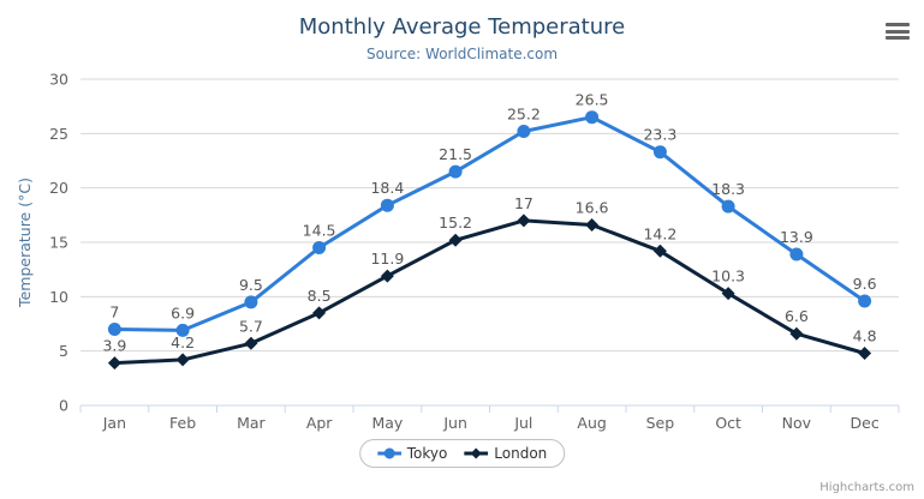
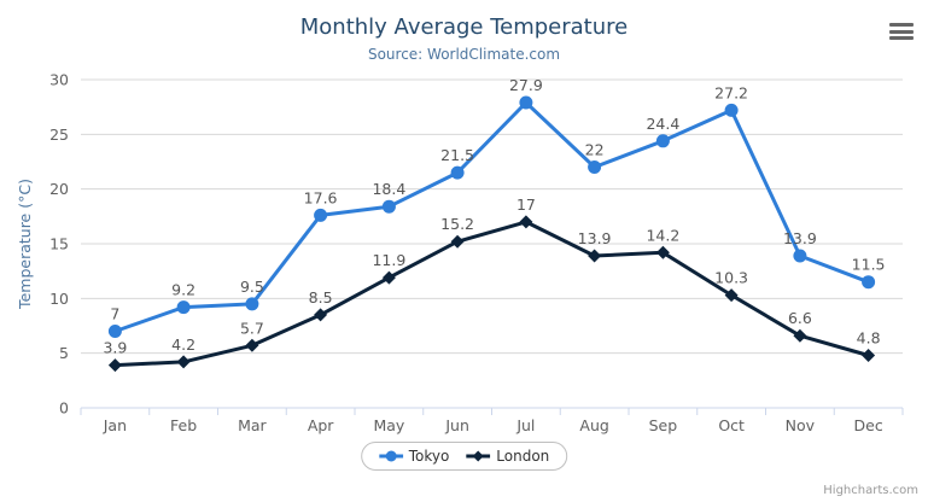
Tokyo/Feb: 6.9 -> 9.2
Tokyo/Apr: 14.5 -> 17.6
Tokyo/Jul: 25.2 -> 27.9
Tokyo/Aug: 26.5 -> 22
London/Aug: 16.6 -> 13.9
Tokyo/Sep: 23.3 -> 24.4
Tokyo/Oct: 18.3 -> 27.2
Tokyo/Dec: 9.6 -> 11.5
